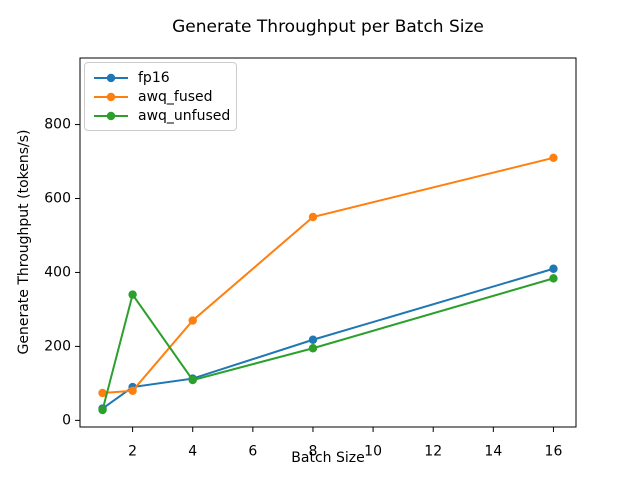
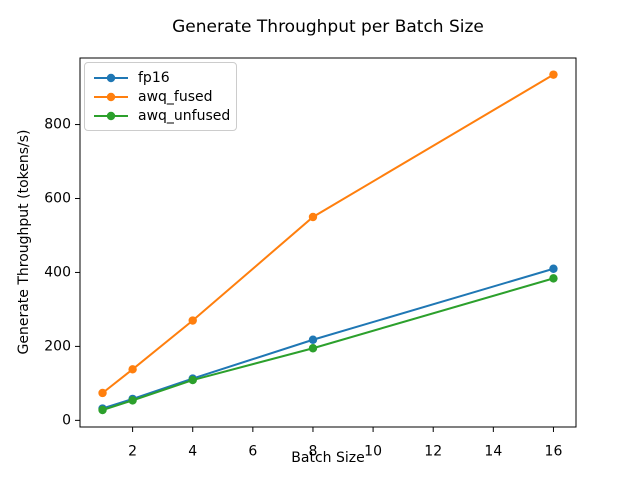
fp16/2: 90 -> 60
awq_fused/2: 80 -> 140
awq_unfused/2: 340 -> 50
awq_fused/16: 710 -> 940
